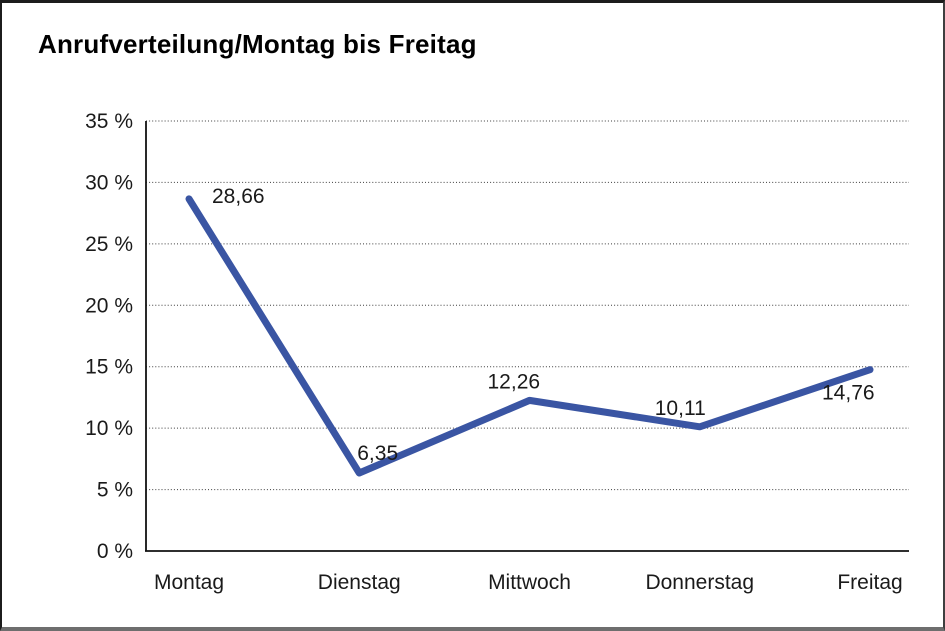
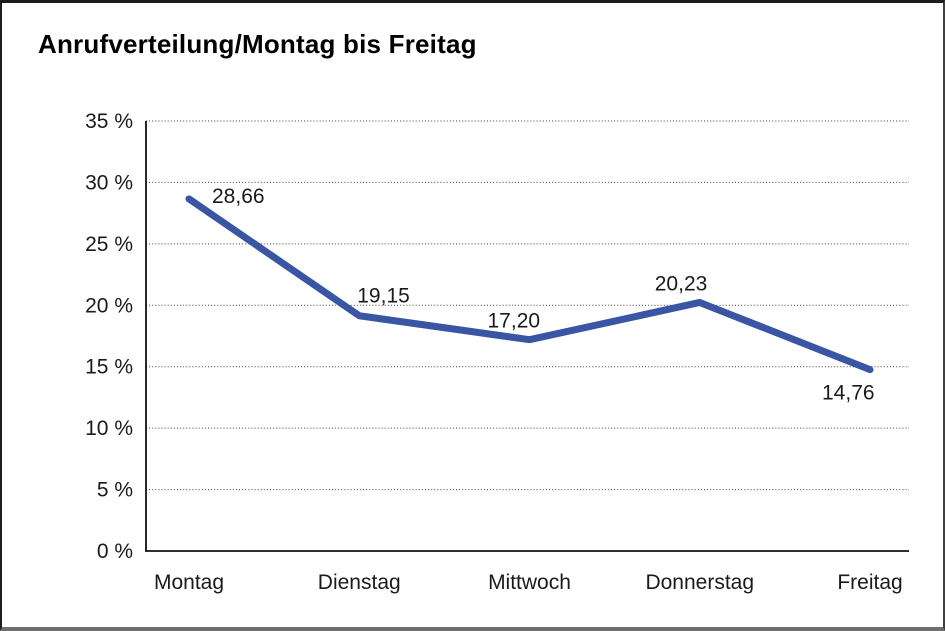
Dienstag: 6,35 -> 19,15
Mittwoch: 12,26 -> 17,20
Donnerstag: 10,11 -> 20,23
